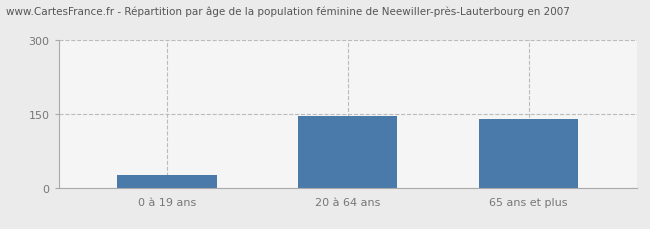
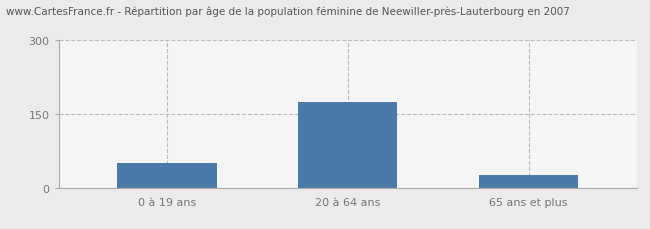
0 à 19 ans: 25 -> 50
20 à 64 ans: 145 -> 175
65 ans et plus: 140 -> 25
